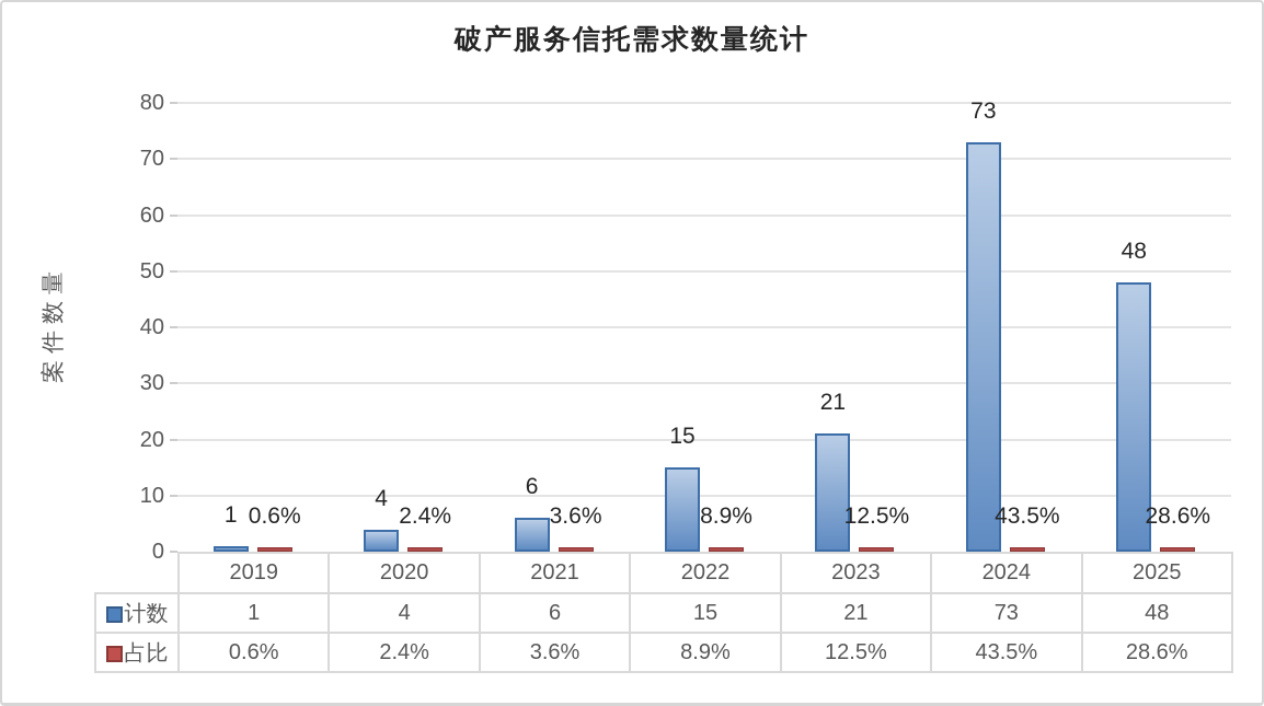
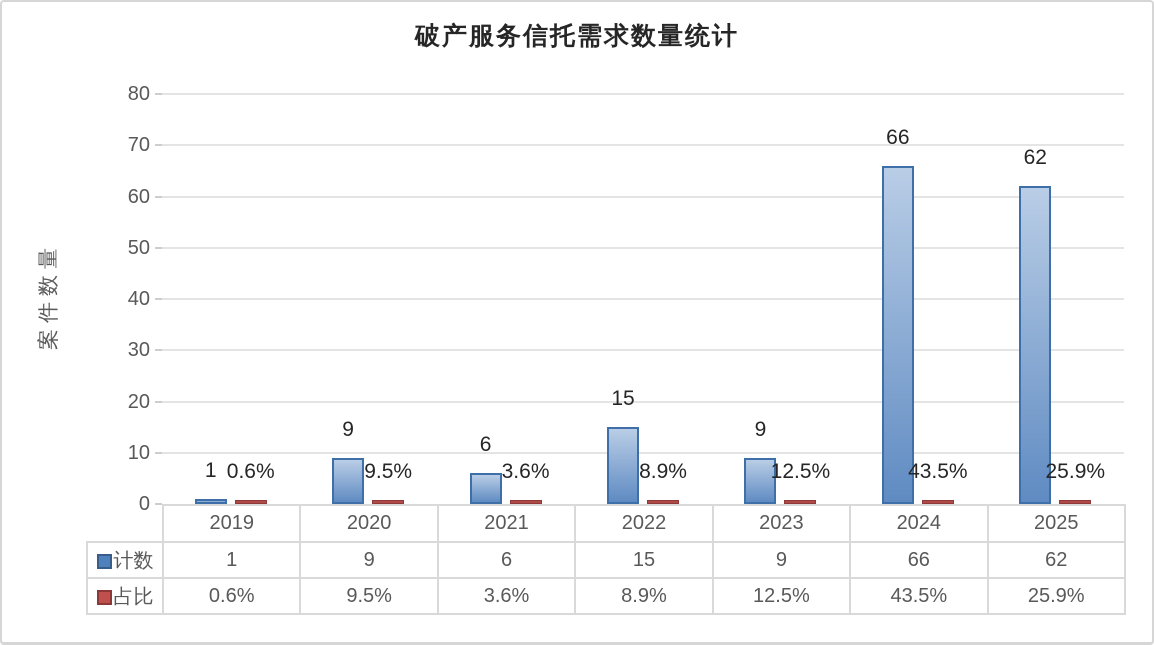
计数/2020: 4 -> 9
占比/2020: 2.4% -> 9.5%
计数/2023: 21 -> 9
计数/2024: 73 -> 66
计数/2025: 48 -> 62
占比/2025: 28.6% -> 25.9%
